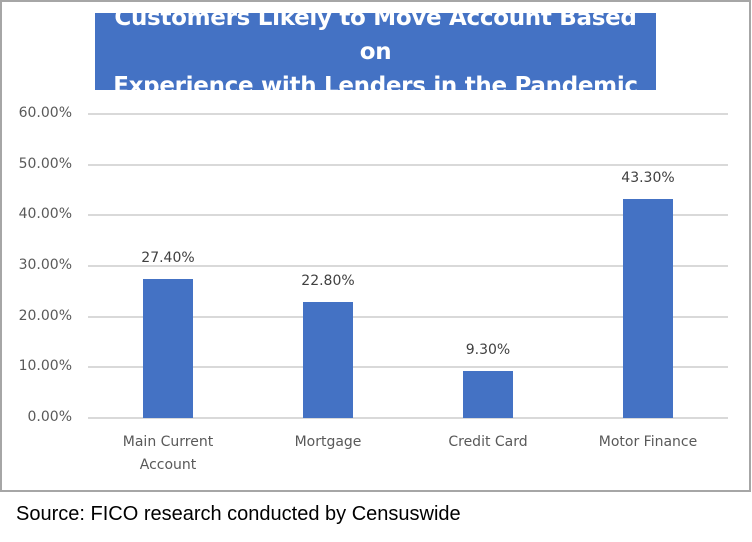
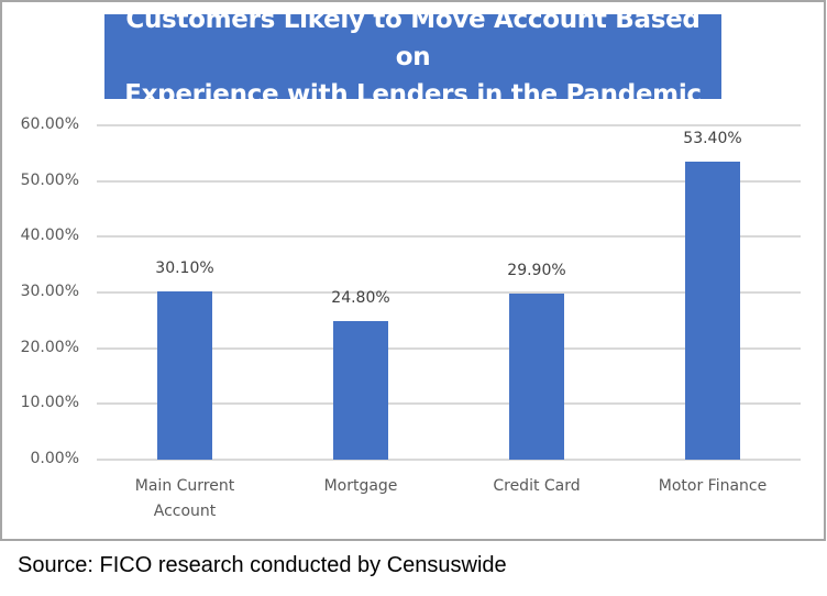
Main Current Account: 27.40% -> 30.10%
Mortgage: 22.80% -> 24.80%
Credit Card: 9.30% -> 29.90%
Motor Finance: 43.30% -> 53.40%
